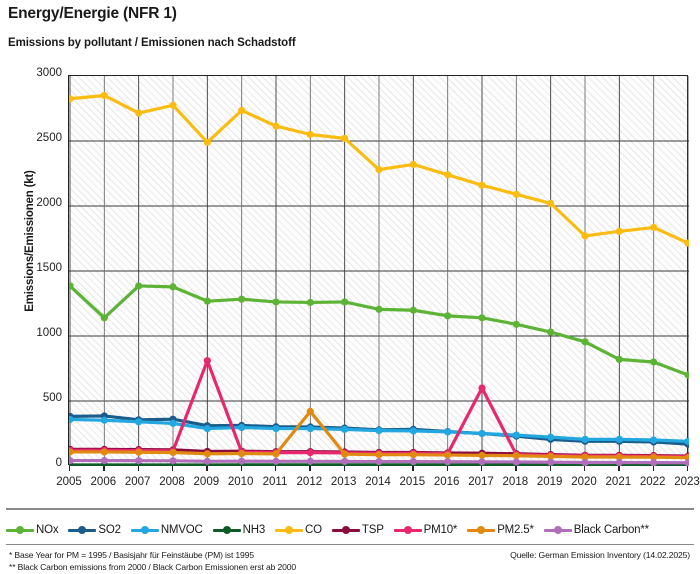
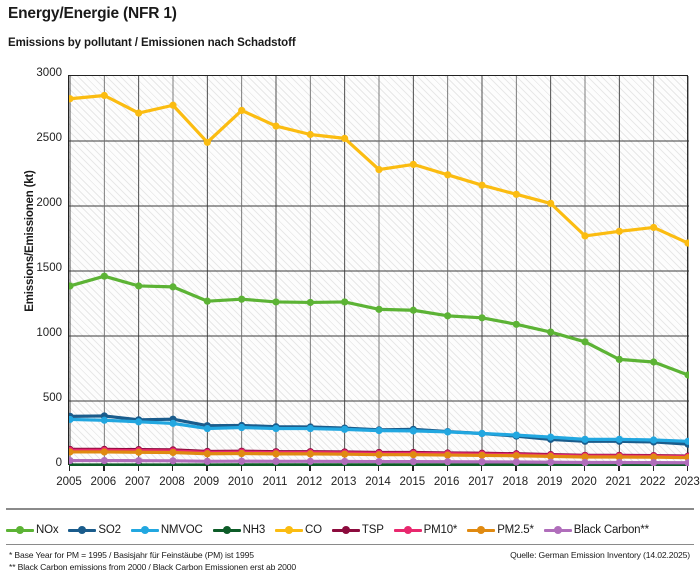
NOx/2006: 1140 -> 1460
PM10*/2009: 810 -> 100
PM2.5*/2012: 420 -> 90
PM10*/2017: 600 -> 90
